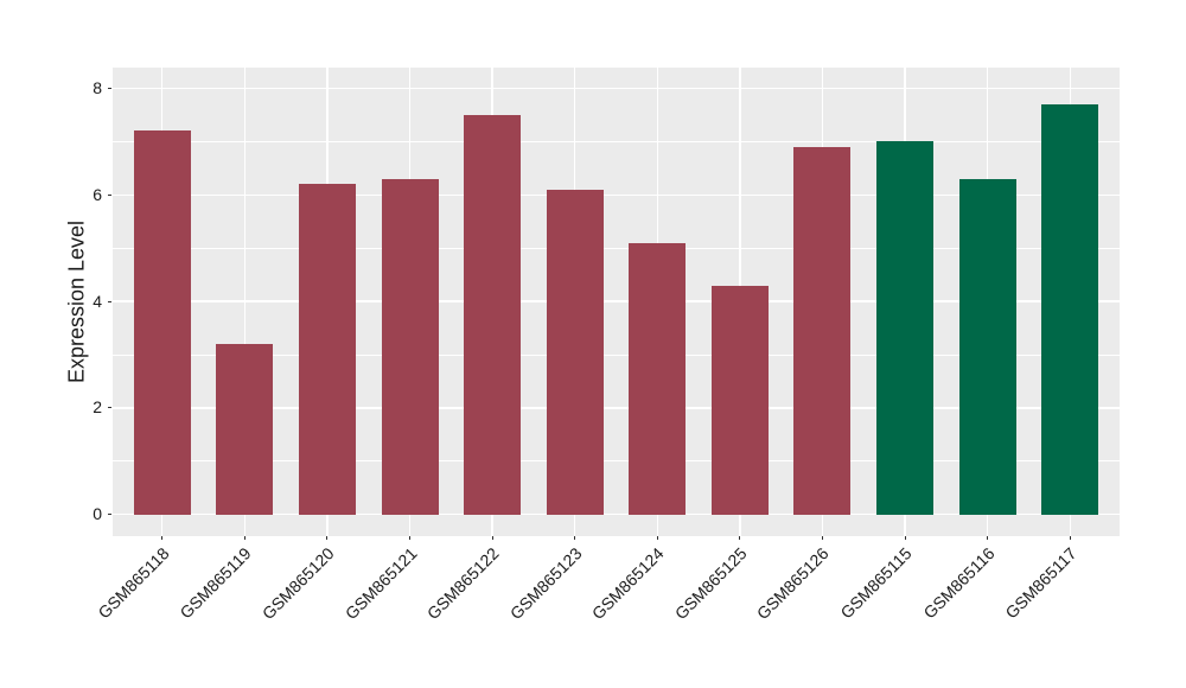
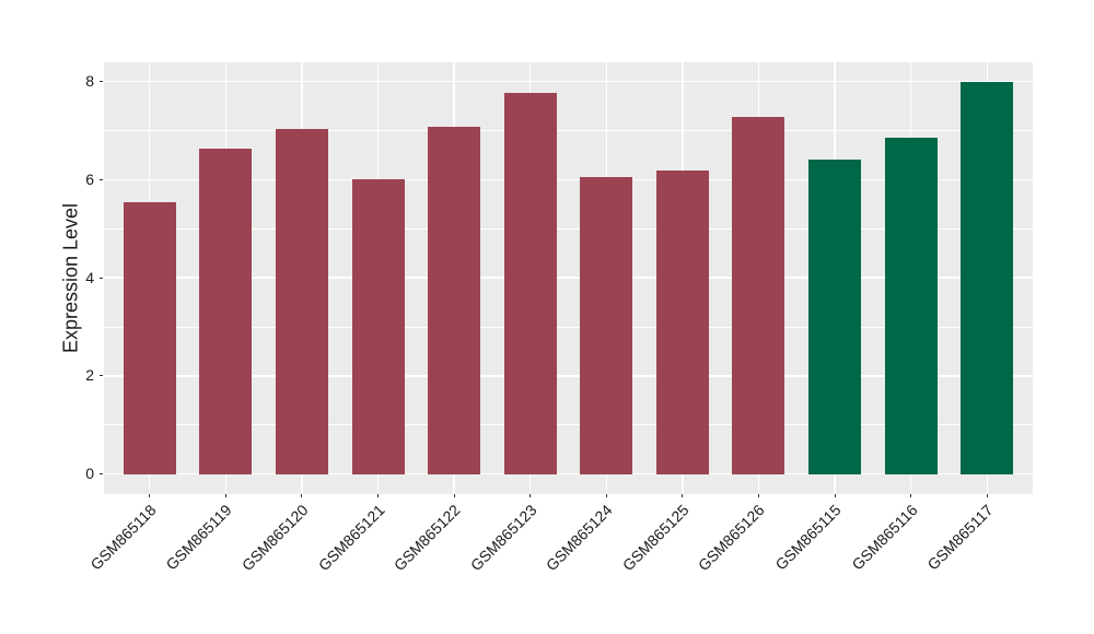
GSM865118: 7.2 -> 5.5
GSM865119: 3.2 -> 6.6
GSM865120: 6.2 -> 7.0
GSM865121: 6.3 -> 6.0
GSM865122: 7.5 -> 7.1
GSM865123: 6.1 -> 7.8
GSM865124: 5.1 -> 6.0
GSM865125: 4.3 -> 6.2
GSM865126: 6.9 -> 7.3
GSM865115: 7.0 -> 6.4
GSM865116: 6.3 -> 6.9
GSM865117: 7.7 -> 8.0
